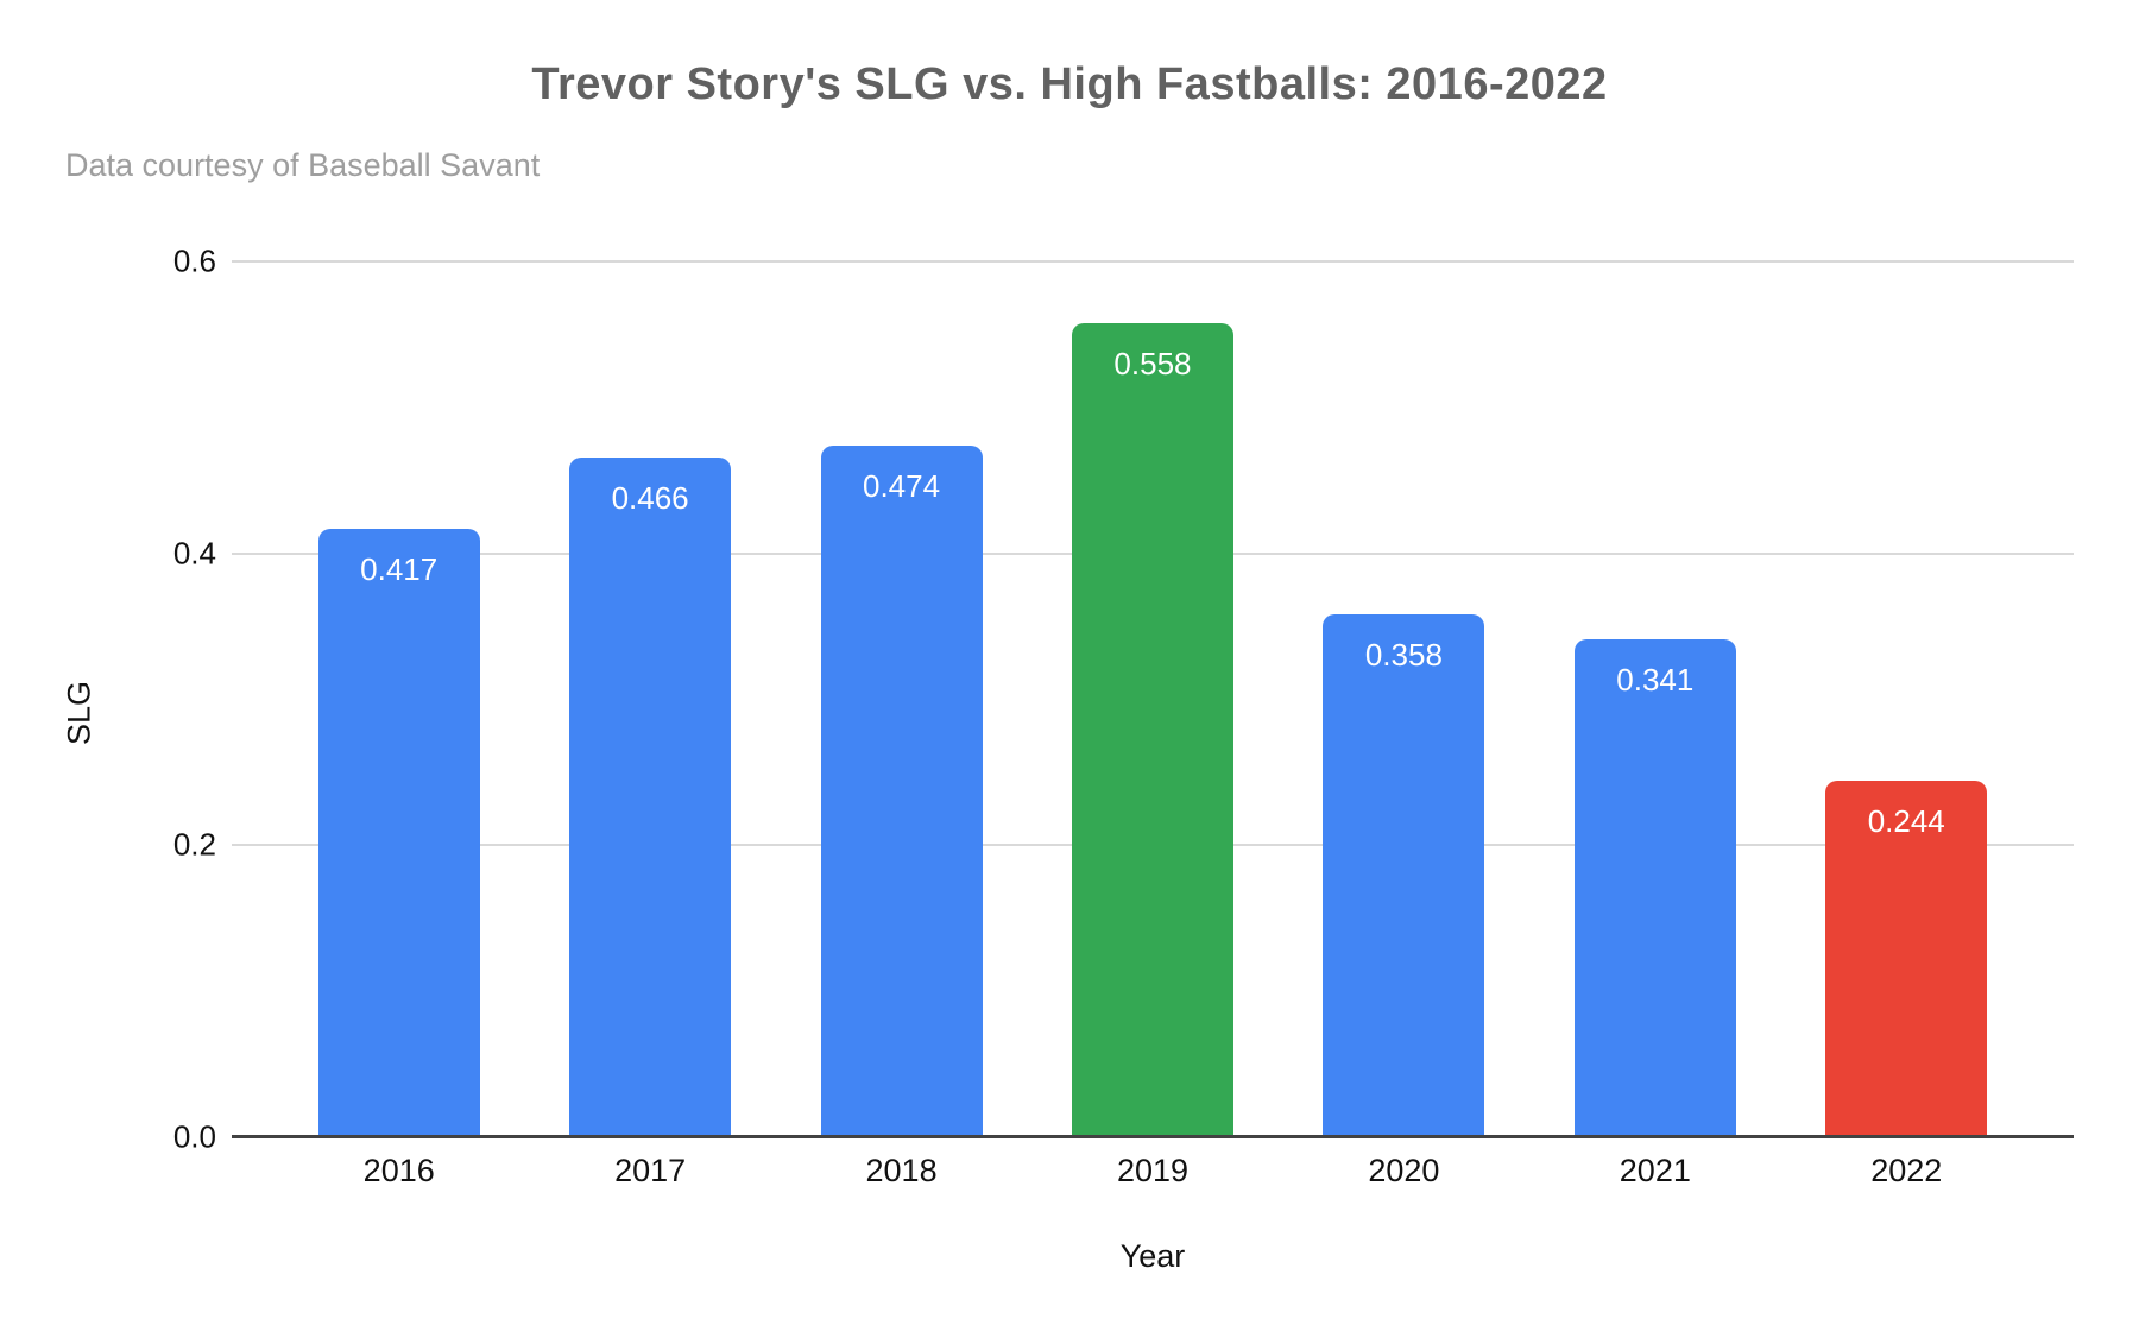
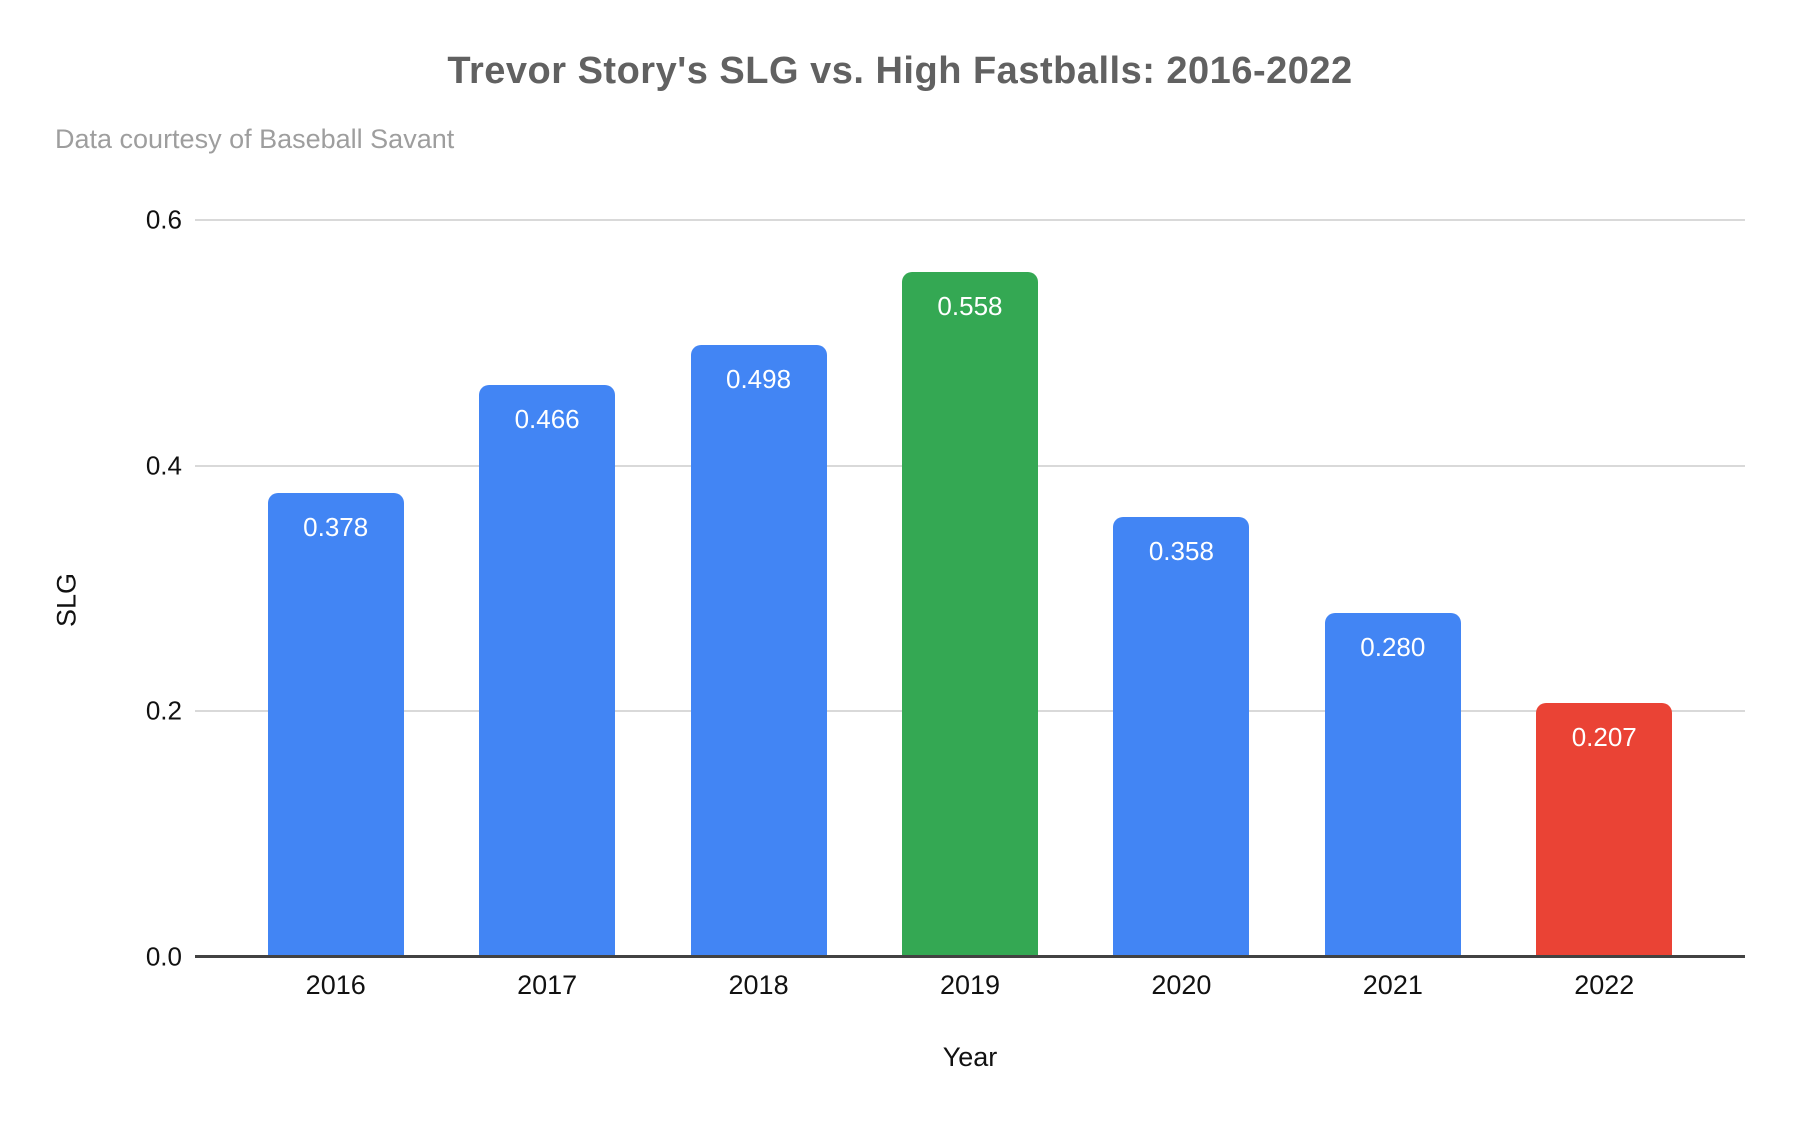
2016: 0.417 -> 0.378
2018: 0.474 -> 0.498
2021: 0.341 -> 0.280
2022: 0.244 -> 0.207
